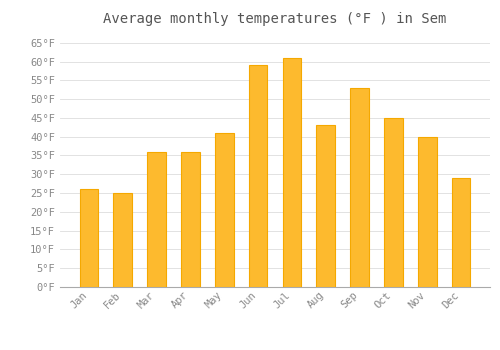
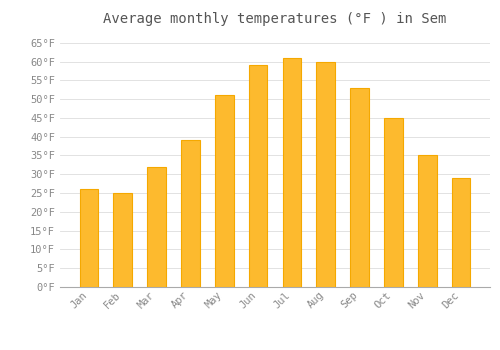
Mar: 36°F -> 32°F
Apr: 36°F -> 39°F
May: 41°F -> 51°F
Aug: 43°F -> 60°F
Nov: 40°F -> 35°F
